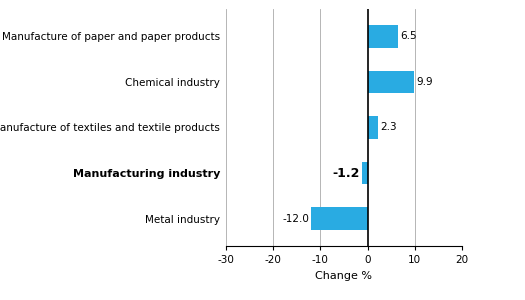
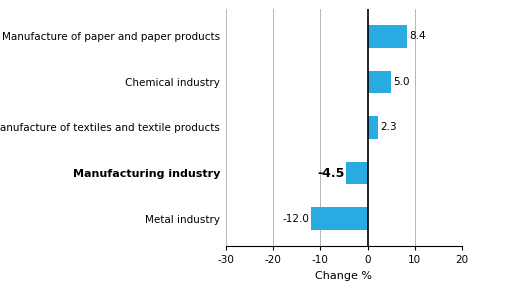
Manufacture of paper and paper products: 6.5 -> 8.4
Chemical industry: 9.9 -> 5.0
Manufacturing industry: -1.2 -> -4.5
